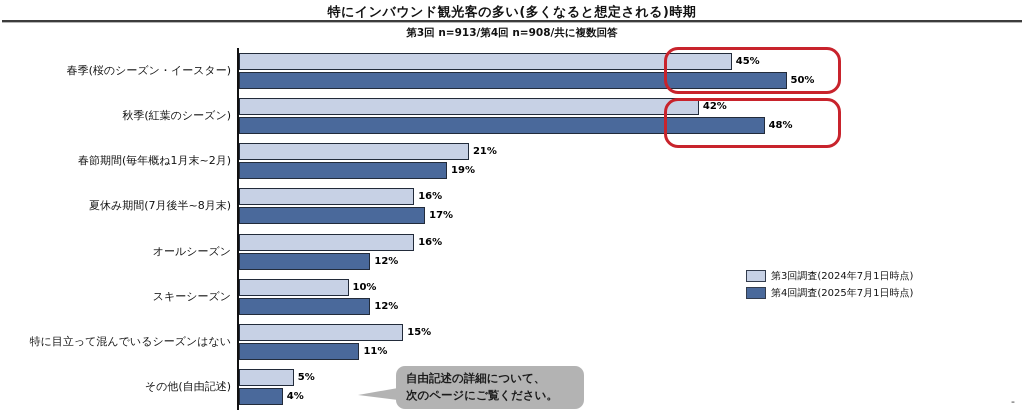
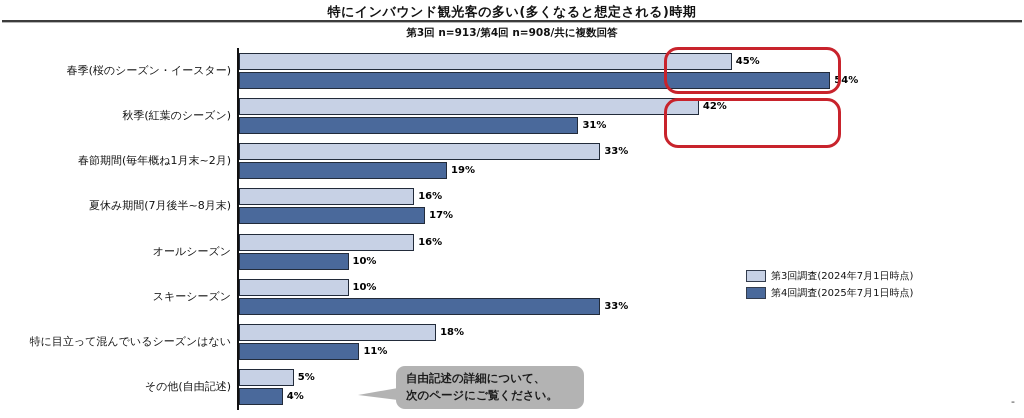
第4回調査(2025年7月1日時点)/春季(桜のシーズン・イースター): 50% -> 54%
第4回調査(2025年7月1日時点)/秋季(紅葉のシーズン): 48% -> 31%
第3回調査(2024年7月1日時点)/春節期間(毎年概ね1月末~2月): 21% -> 33%
第4回調査(2025年7月1日時点)/オールシーズン: 12% -> 10%
第4回調査(2025年7月1日時点)/スキーシーズン: 12% -> 33%
第3回調査(2024年7月1日時点)/特に目立って混んでいるシーズンはない: 15% -> 18%
